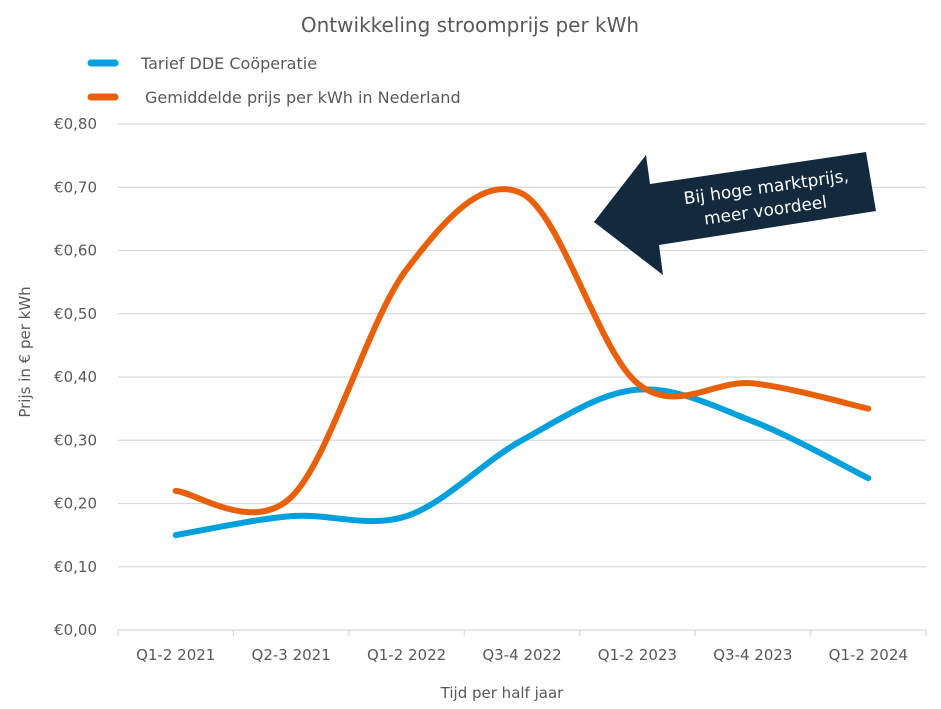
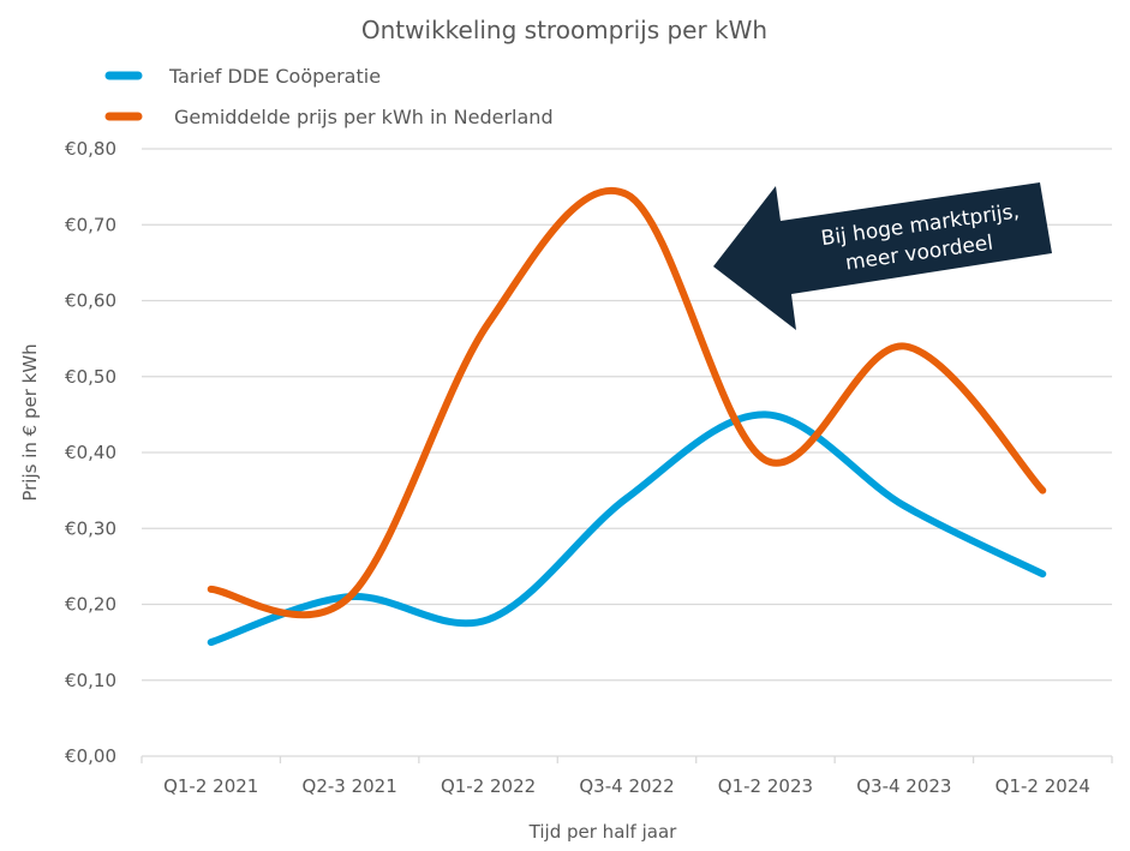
Tarief DDE Coöperatie/Q2-3 2021: €0,18 -> €0,21
Tarief DDE Coöperatie/Q3-4 2022: €0,30 -> €0,34
Gemiddelde prijs per kWh in Nederland/Q3-4 2022: €0,69 -> €0,74
Tarief DDE Coöperatie/Q1-2 2023: €0,38 -> €0,45
Gemiddelde prijs per kWh in Nederland/Q3-4 2023: €0,39 -> €0,54
